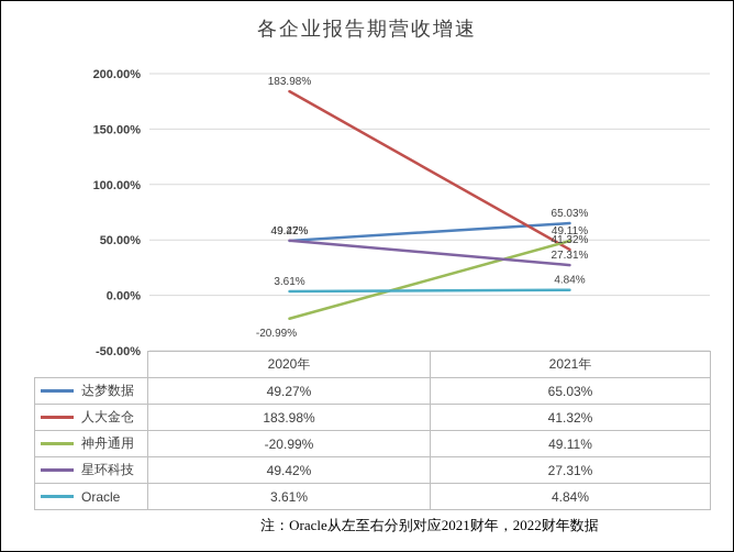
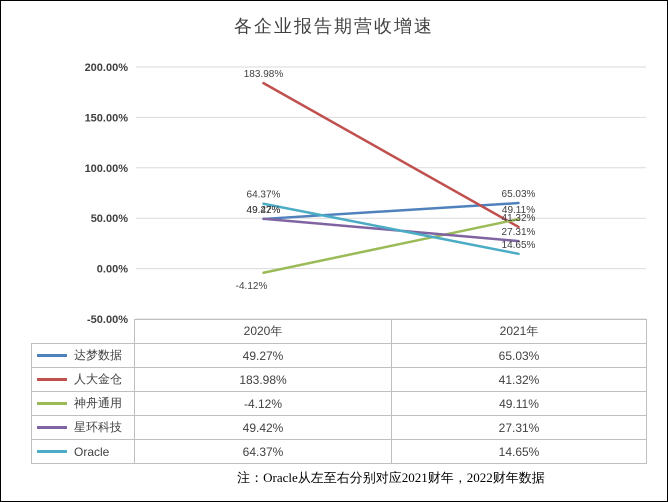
神舟通用/2020年: -20.99% -> -4.12%
Oracle/2020年: 3.61% -> 64.37%
Oracle/2021年: 4.84% -> 14.65%
